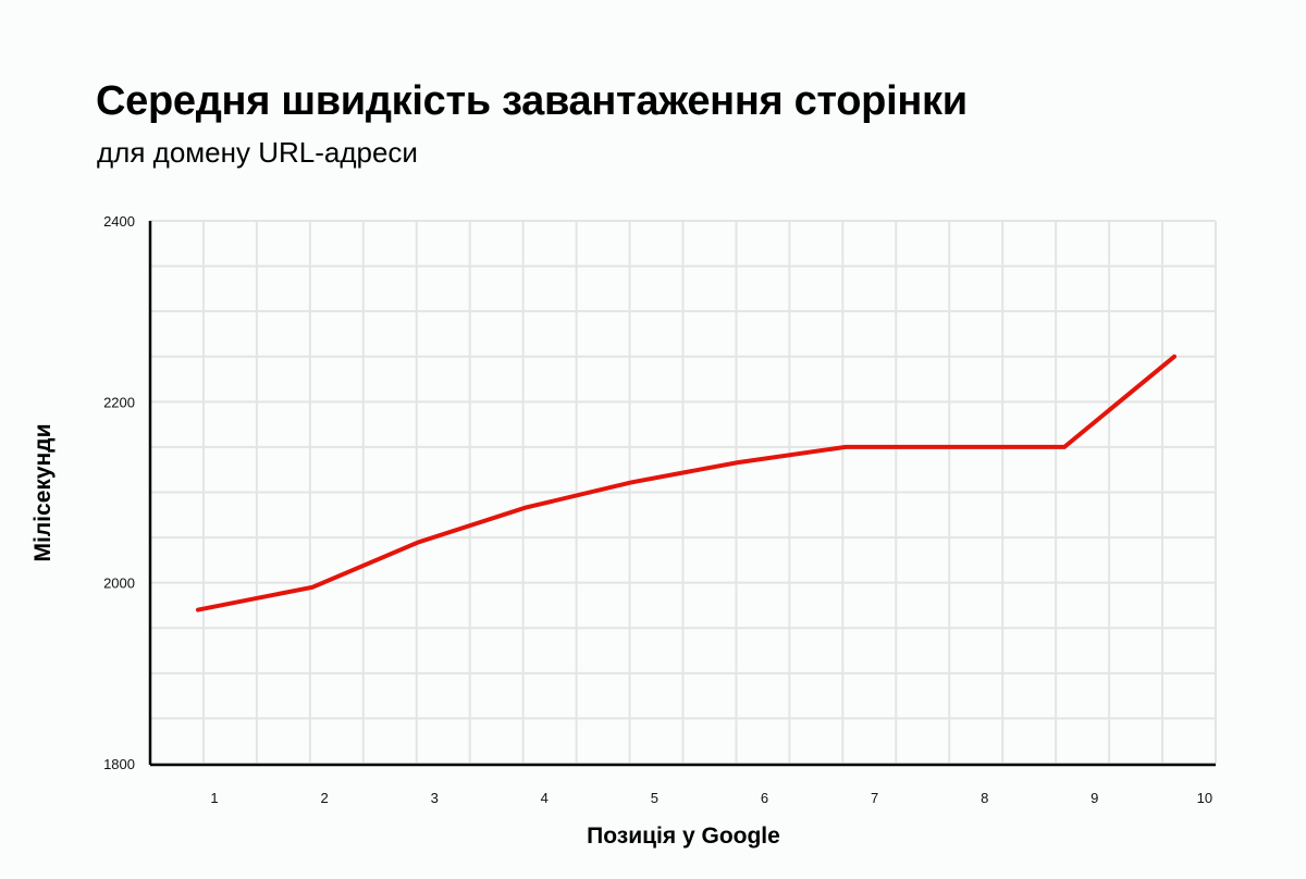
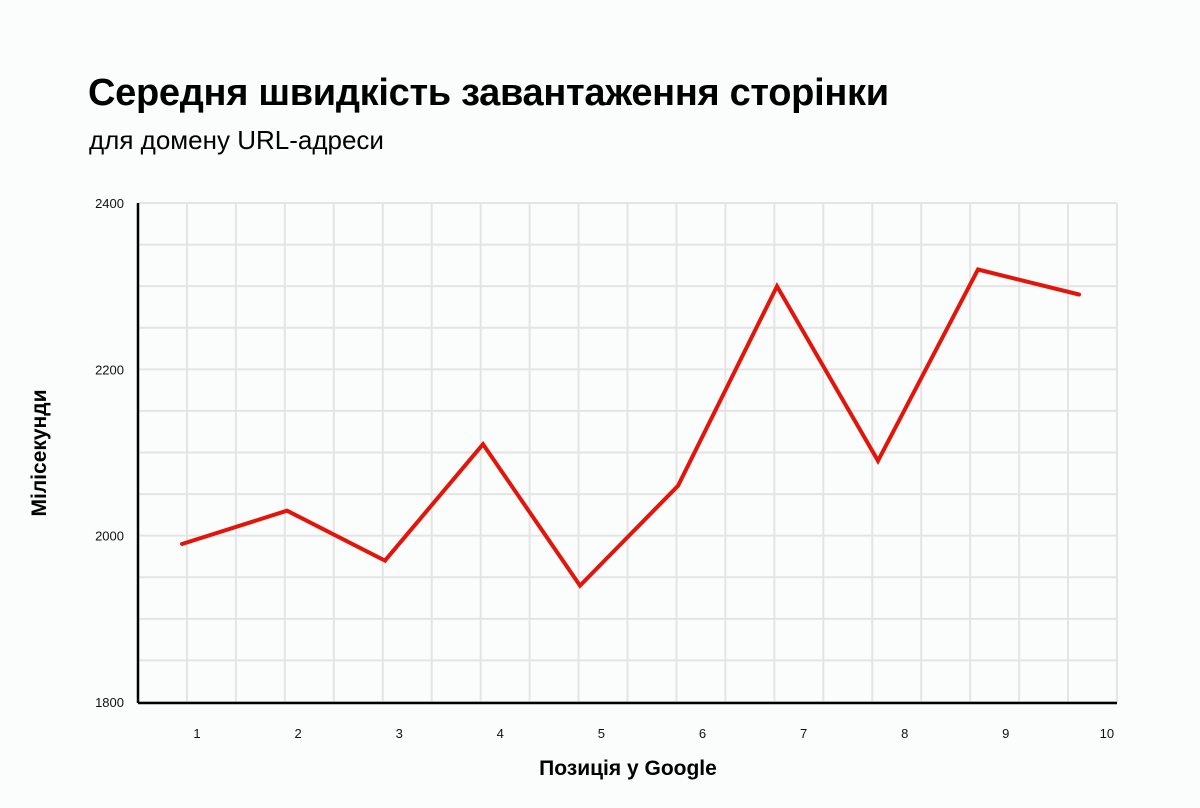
1: 1970 -> 1990
2: 2000 -> 2030
3: 2040 -> 1970
4: 2080 -> 2110
5: 2110 -> 1940
6: 2130 -> 2060
7: 2150 -> 2300
8: 2150 -> 2090
9: 2150 -> 2320
10: 2250 -> 2290
